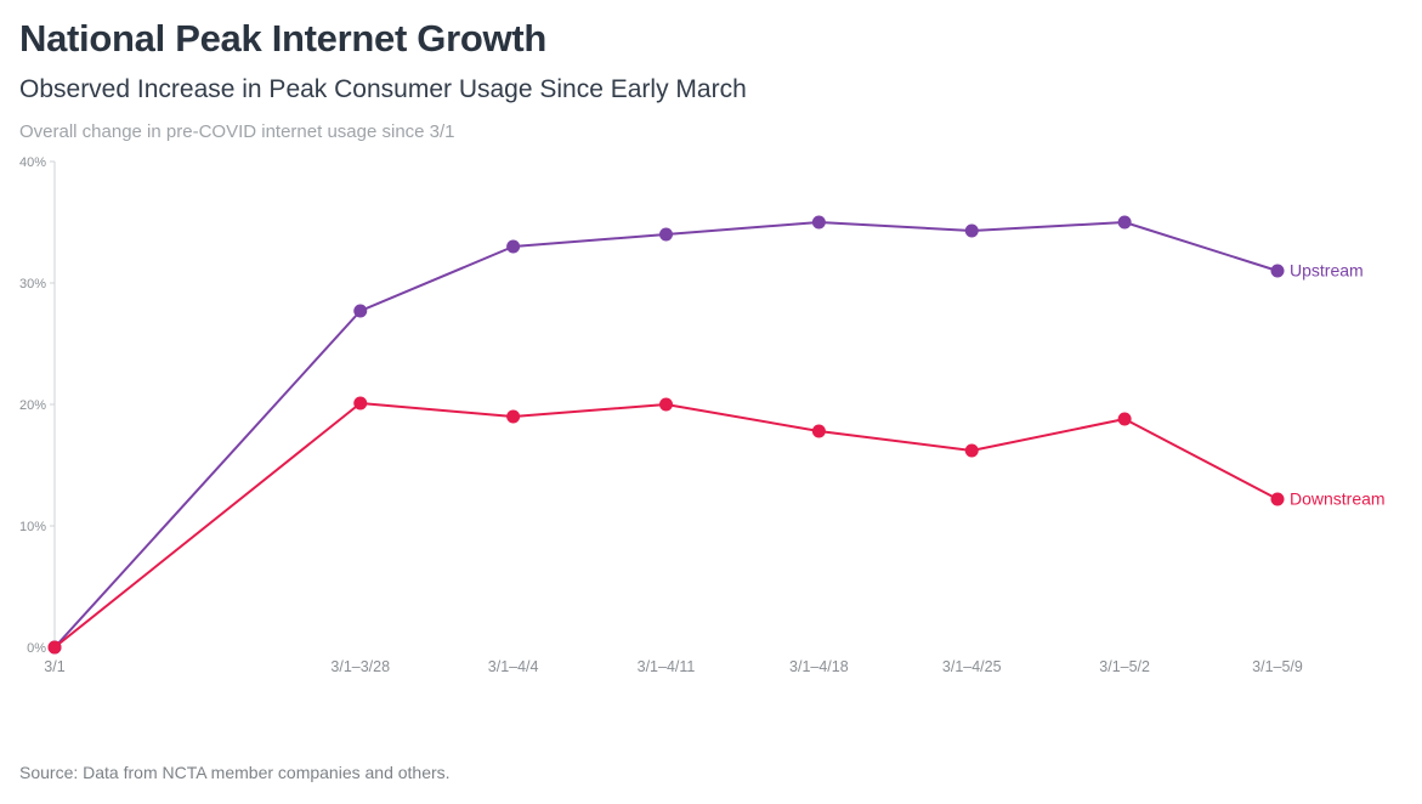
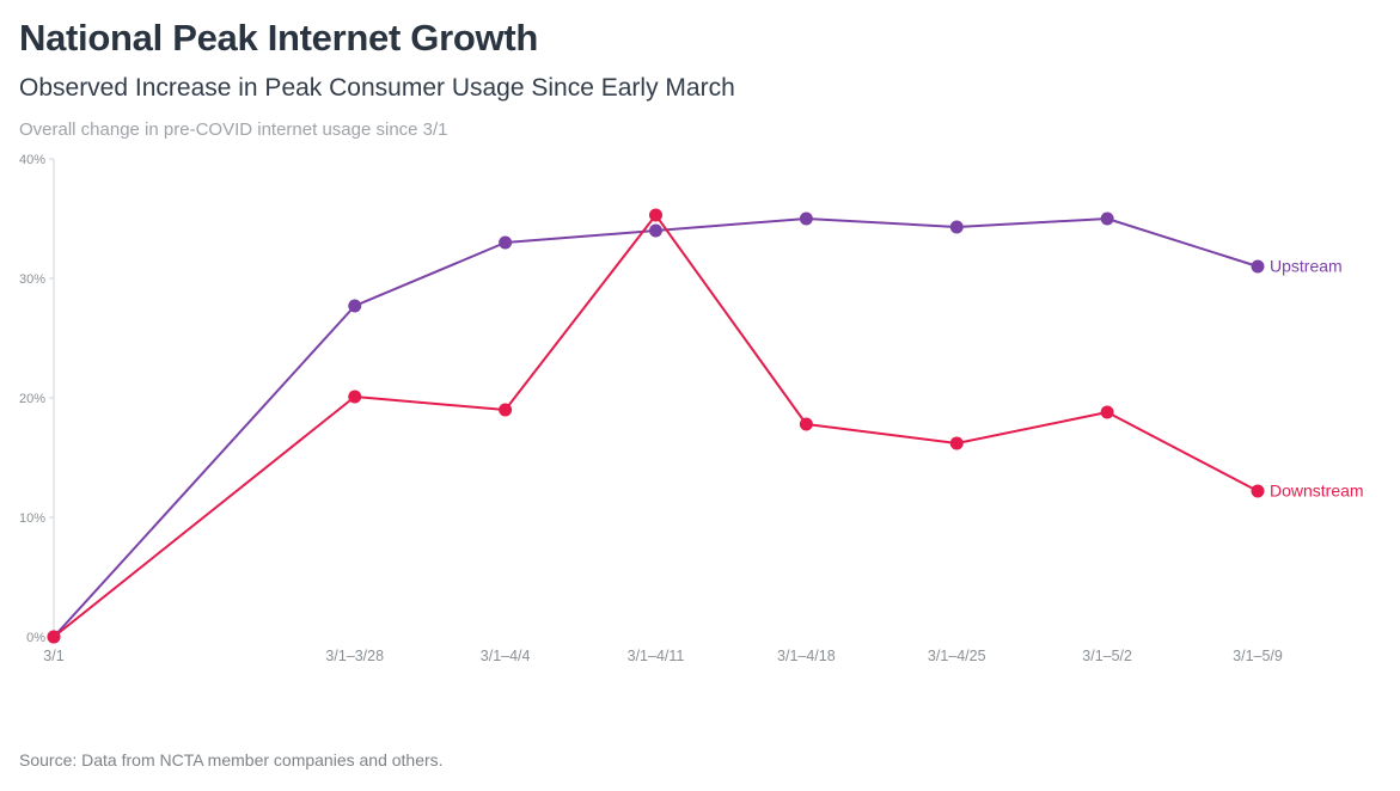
Downstream/3/1–4/11: 20.0% -> 35.3%
